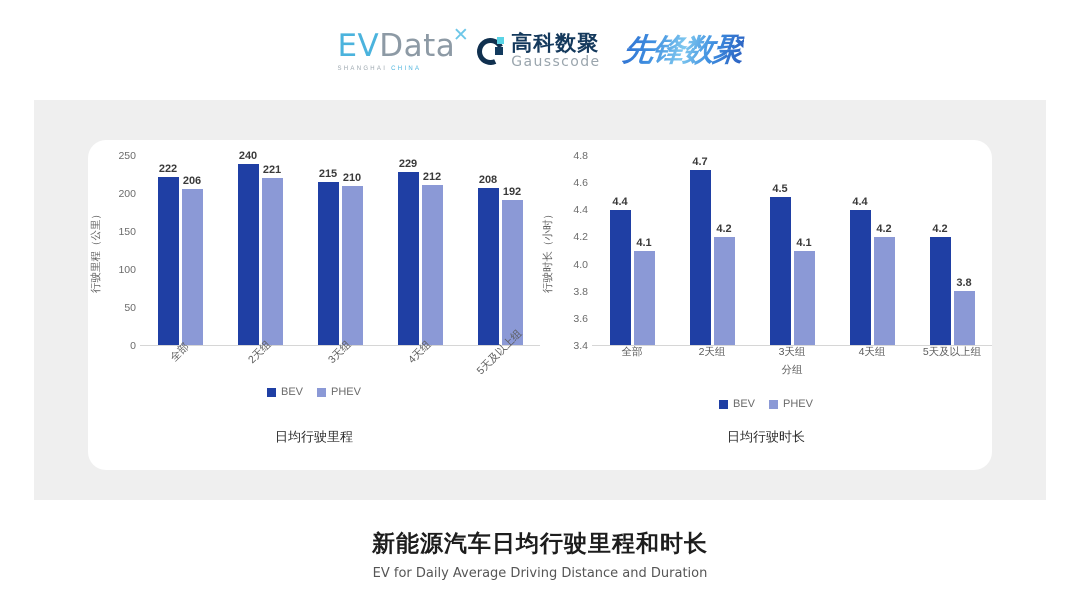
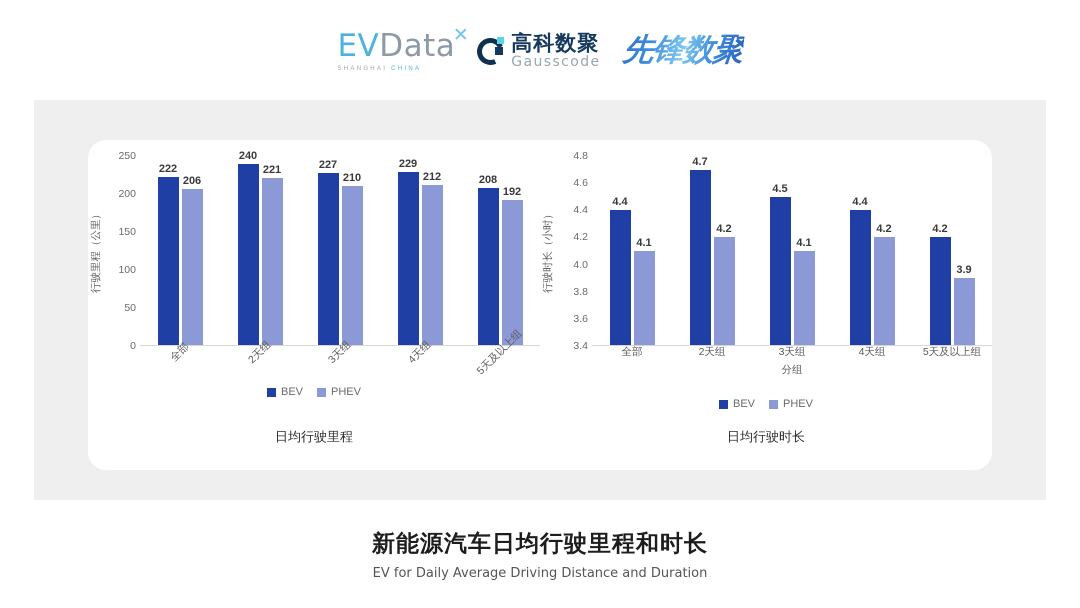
日均行驶里程/BEV/3天组: 215 -> 227
日均行驶时长/PHEV/5天及以上组: 3.8 -> 3.9
